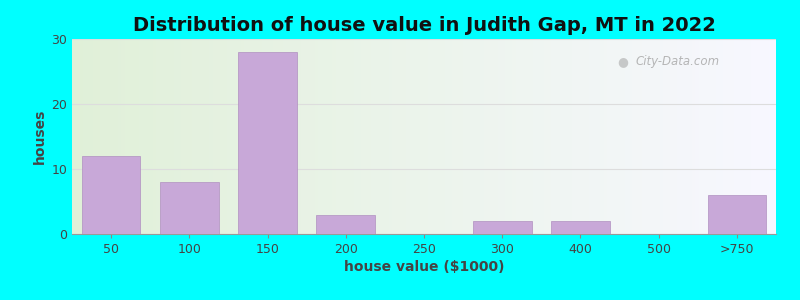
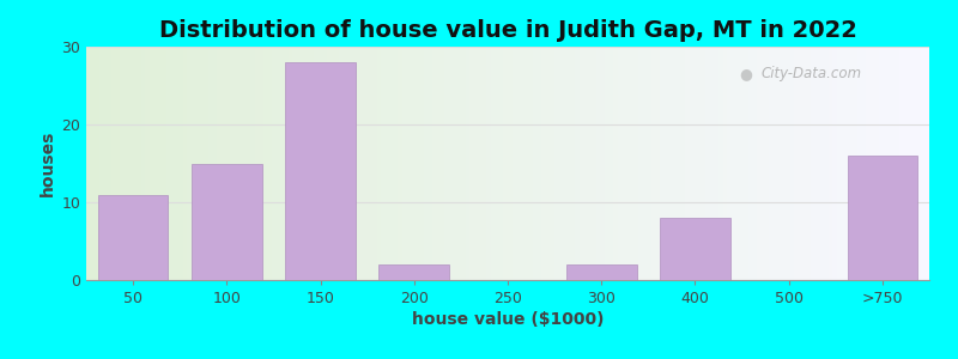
50: 12 -> 11
100: 8 -> 15
200: 3 -> 2
400: 2 -> 8
>750: 6 -> 16
